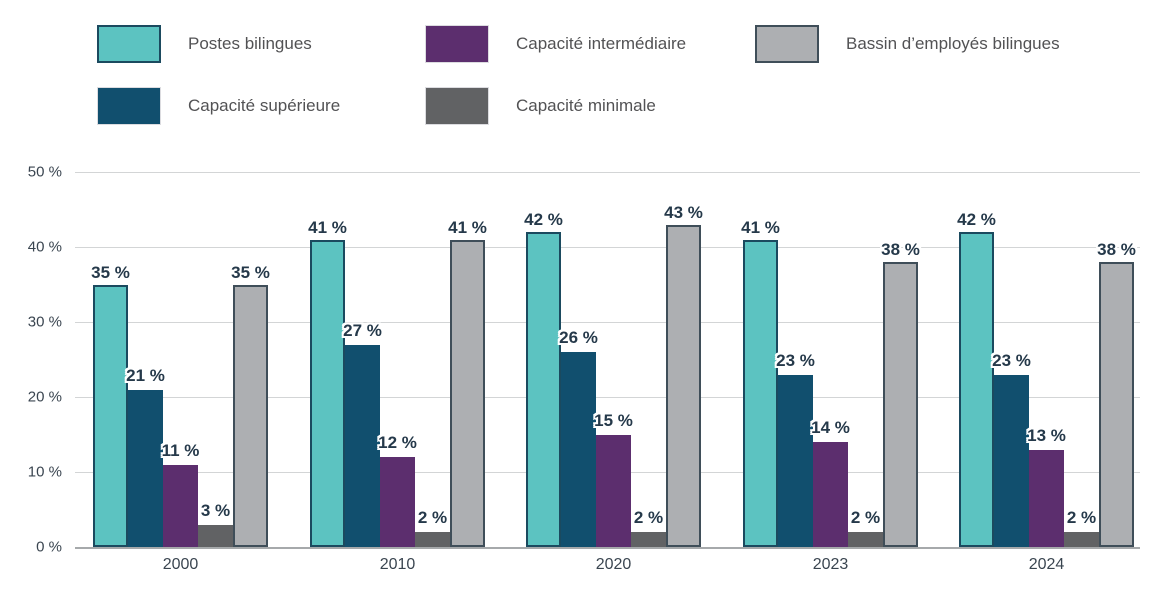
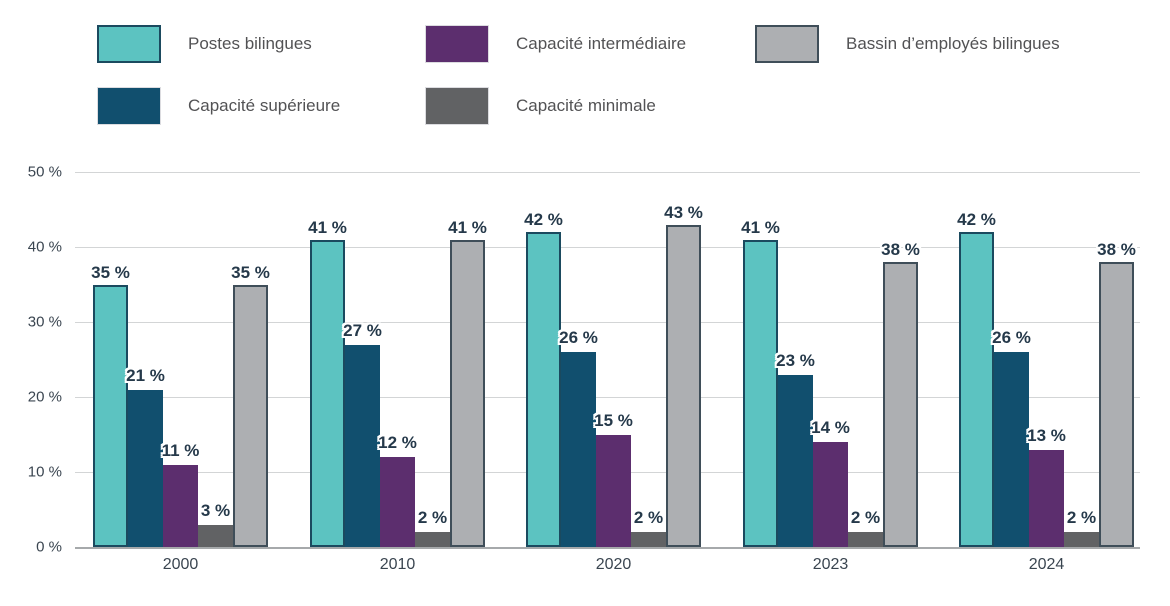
Capacité supérieure/2024: 23 -> 26
